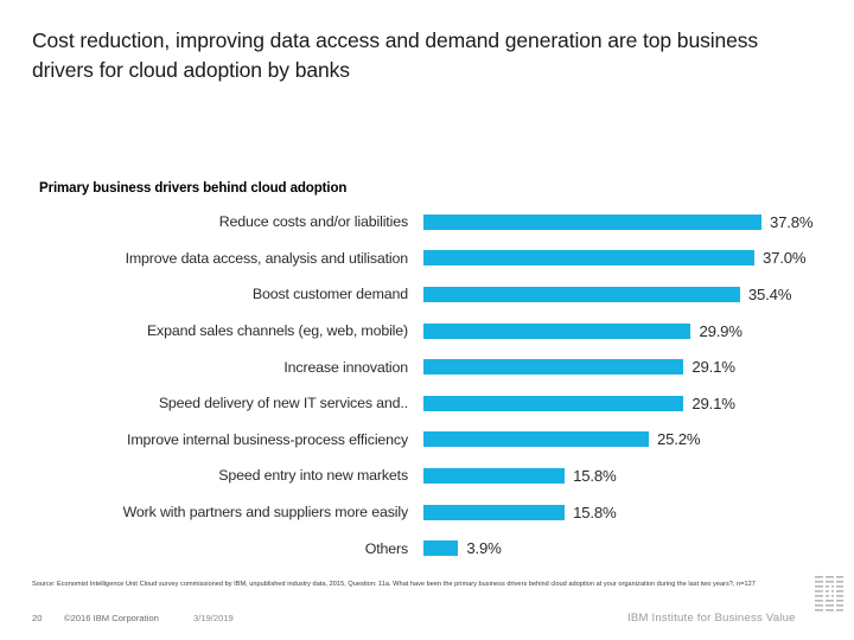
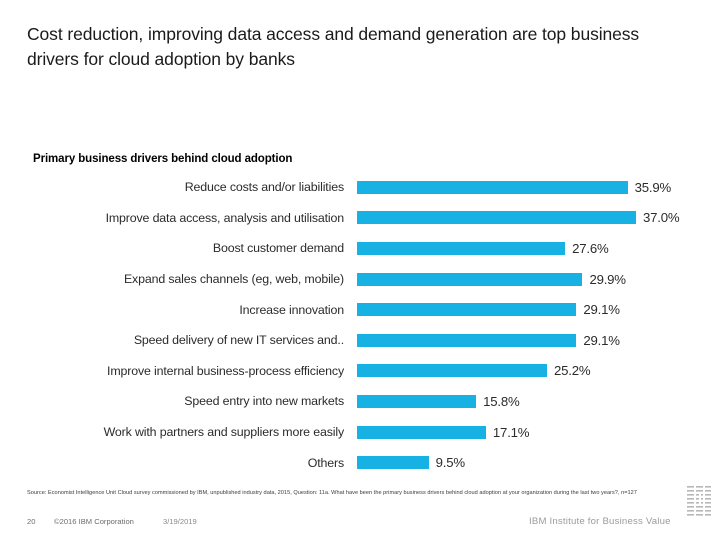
Reduce costs and/or liabilities: 37.8% -> 35.9%
Boost customer demand: 35.4% -> 27.6%
Work with partners and suppliers more easily: 15.8% -> 17.1%
Others: 3.9% -> 9.5%
